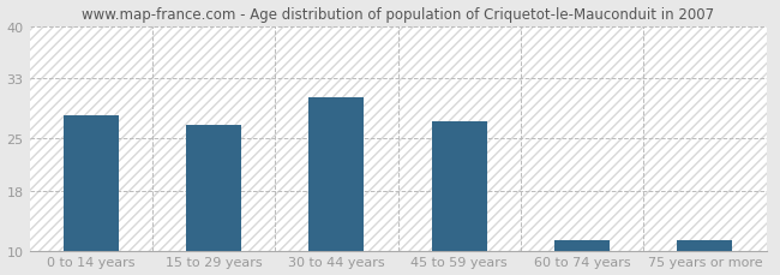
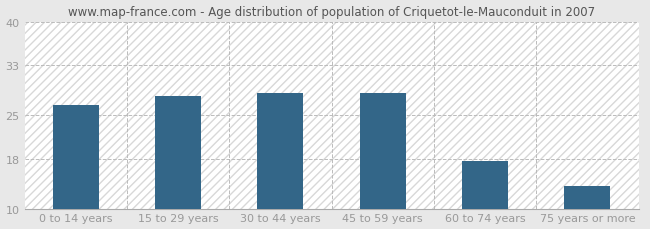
0 to 14 years: 28.0 -> 26.6
15 to 29 years: 26.8 -> 28.0
30 to 44 years: 30.5 -> 28.6
45 to 59 years: 27.2 -> 28.6
60 to 74 years: 11.3 -> 17.6
75 years or more: 11.3 -> 13.6
